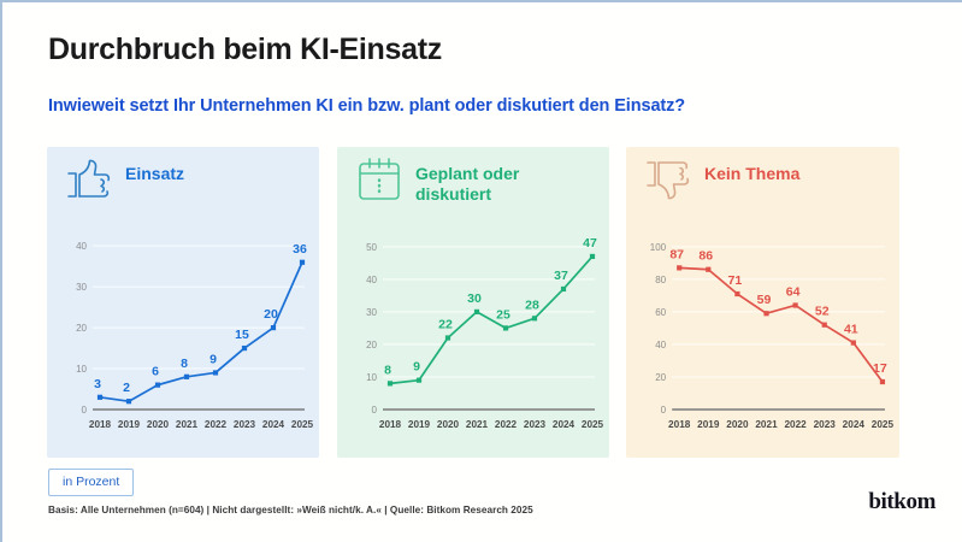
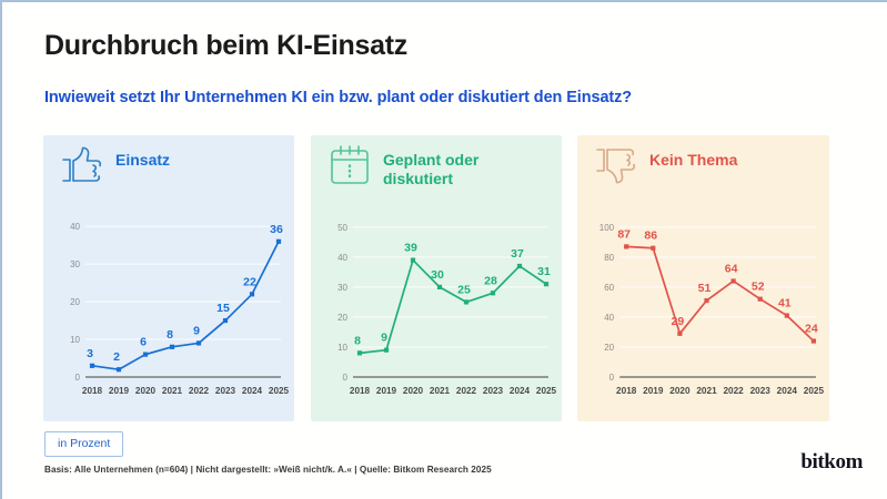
Einsatz/2024: 20 -> 22
Geplant oder diskutiert/2020: 22 -> 39
Geplant oder diskutiert/2025: 47 -> 31
Kein Thema/2020: 71 -> 29
Kein Thema/2021: 59 -> 51
Kein Thema/2025: 17 -> 24
